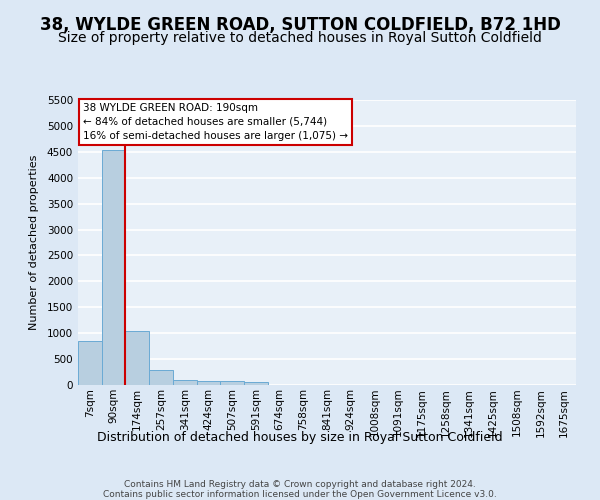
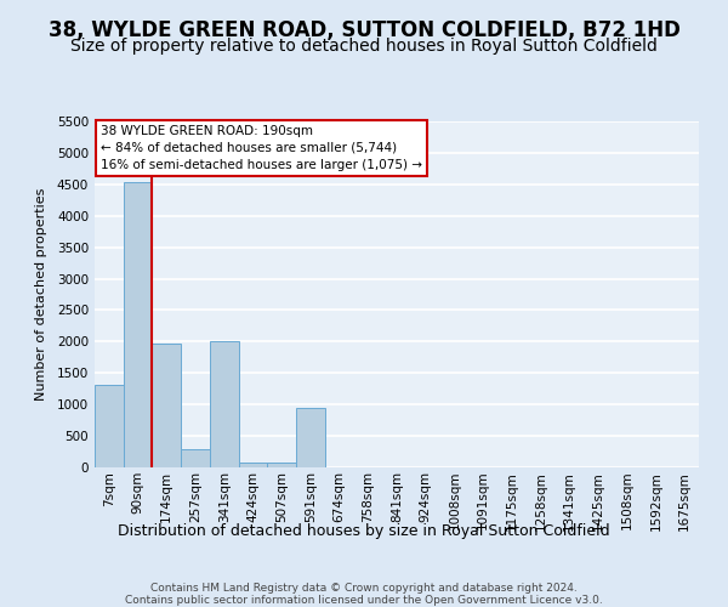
7sqm: 850 -> 1320
174sqm: 1050 -> 1960
341sqm: 90 -> 2000
591sqm: 50 -> 940
